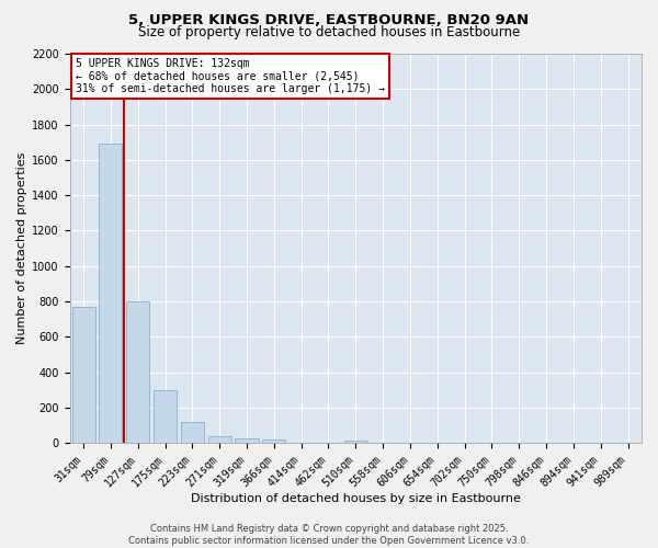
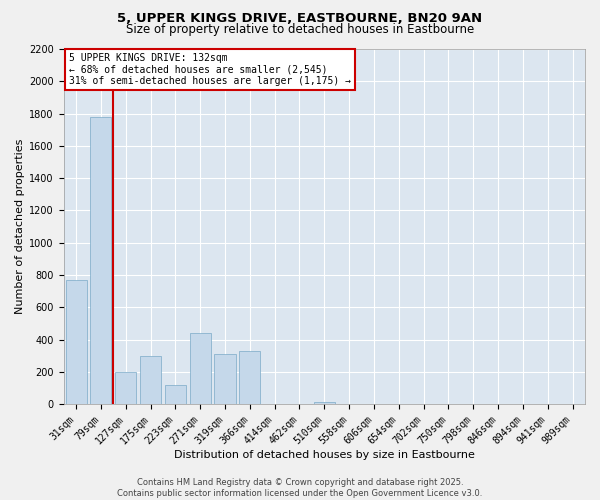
79sqm: 1690 -> 1780
127sqm: 800 -> 200
271sqm: 40 -> 440
319sqm: 30 -> 310
366sqm: 20 -> 330
